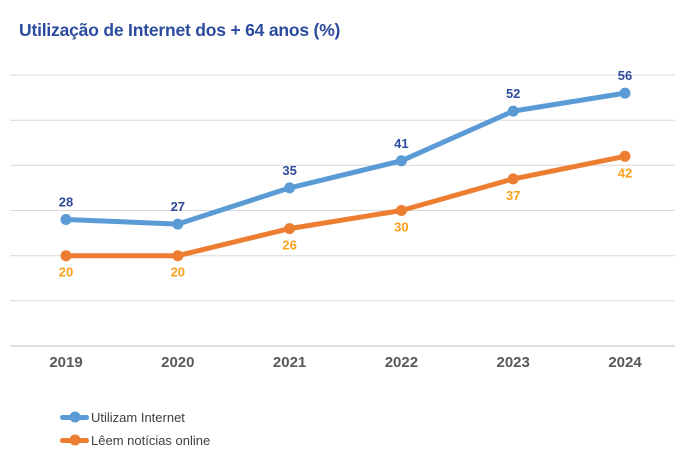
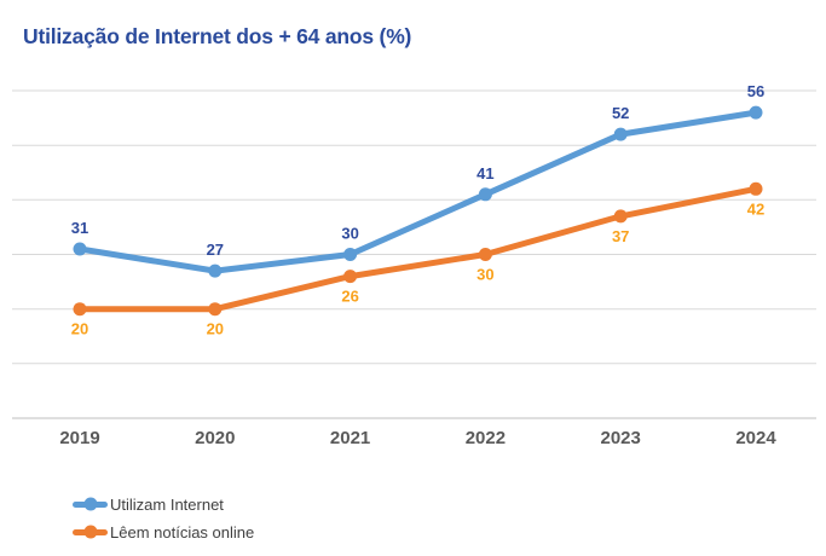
Utilizam Internet/2019: 28 -> 31
Utilizam Internet/2021: 35 -> 30
